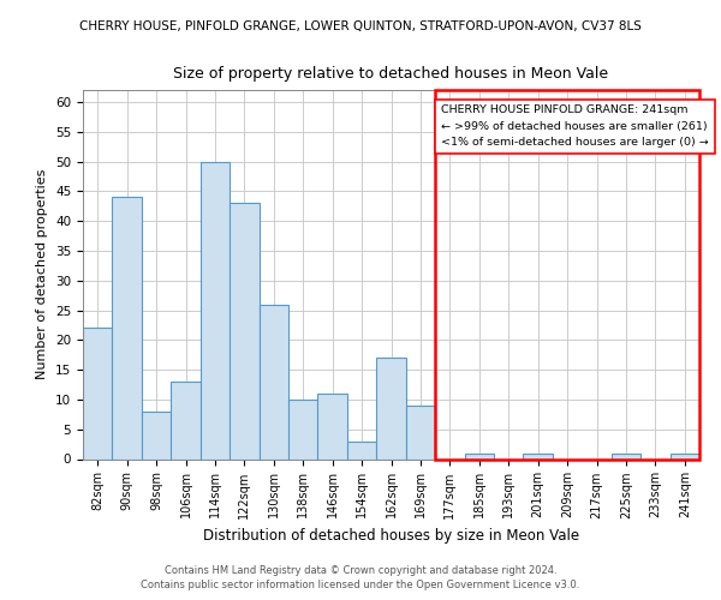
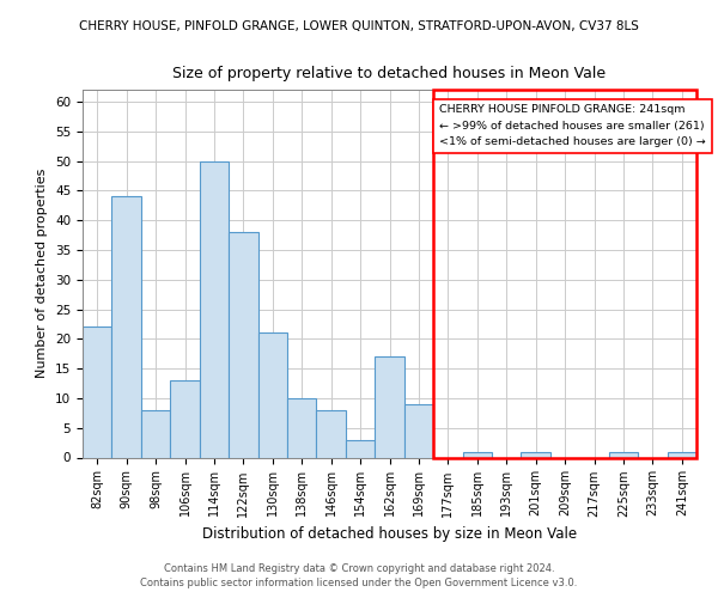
122sqm: 43 -> 38
130sqm: 26 -> 21
146sqm: 11 -> 8
